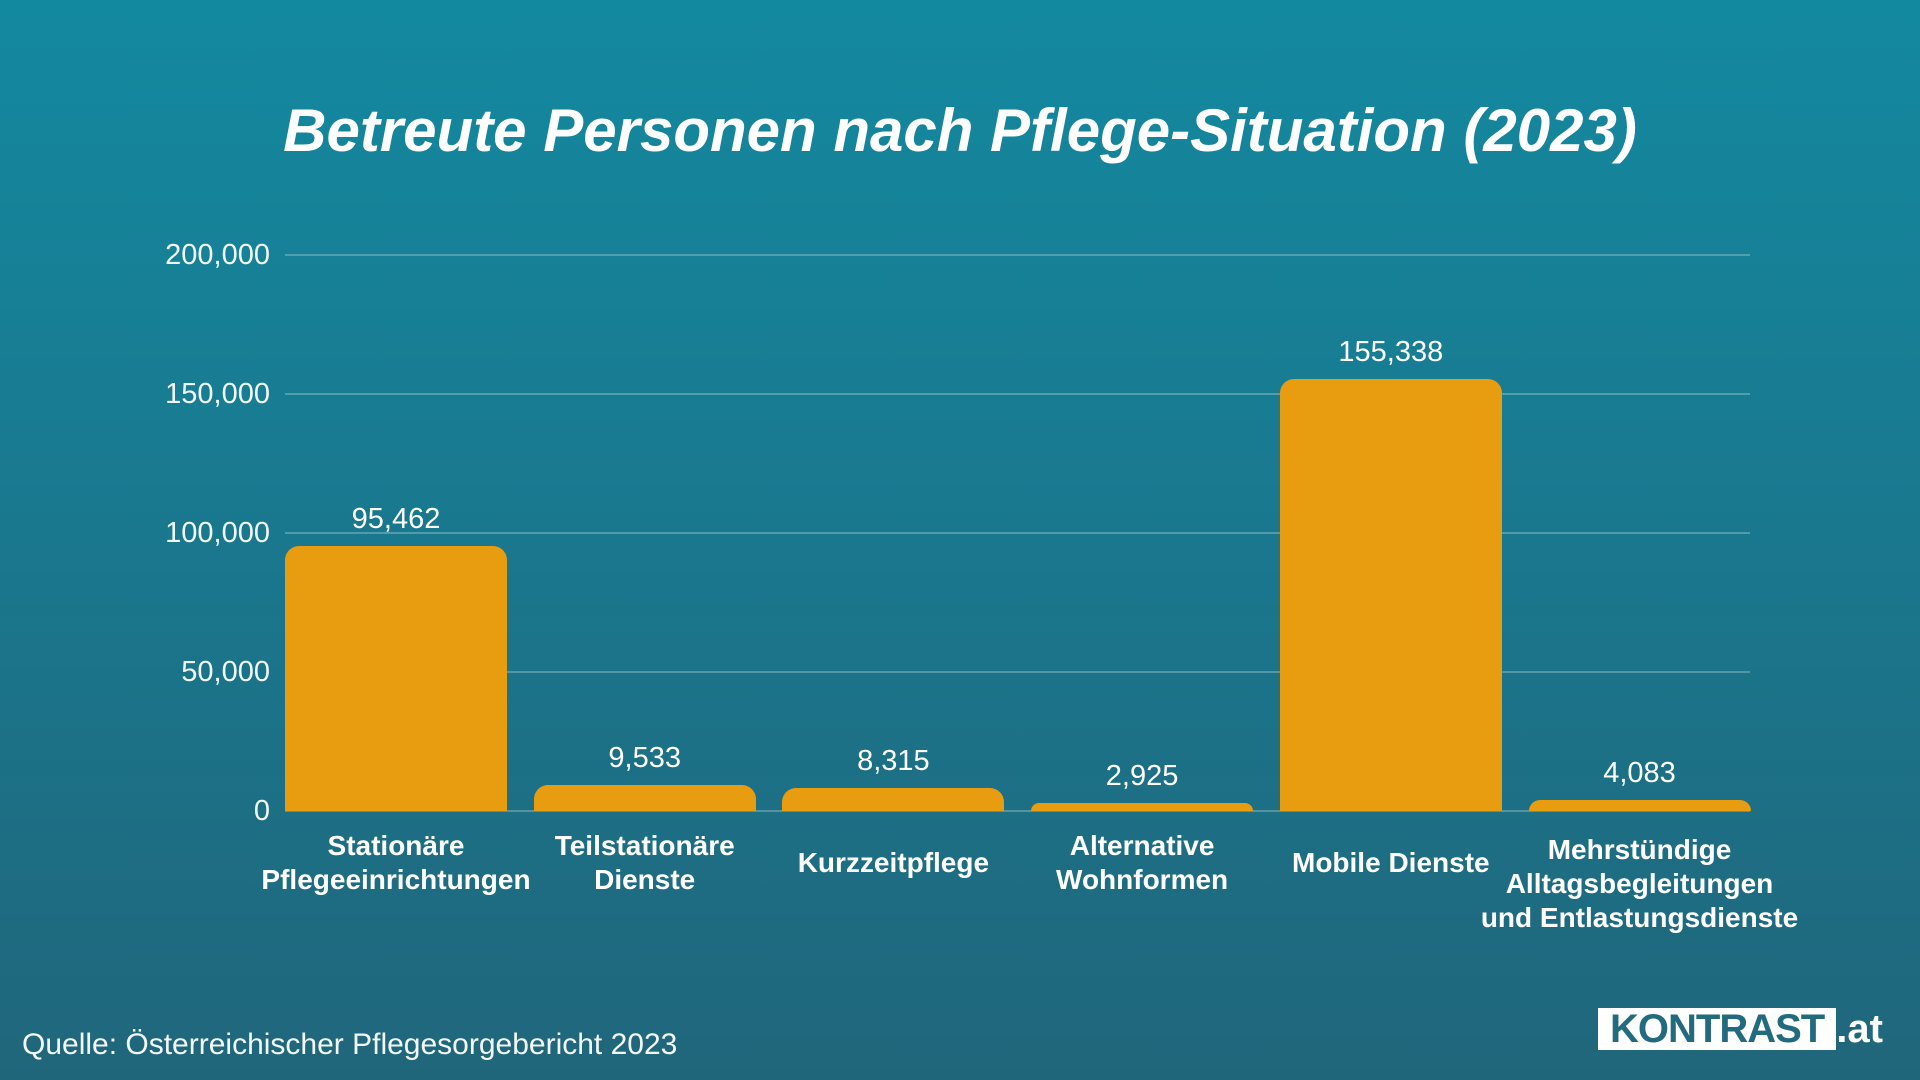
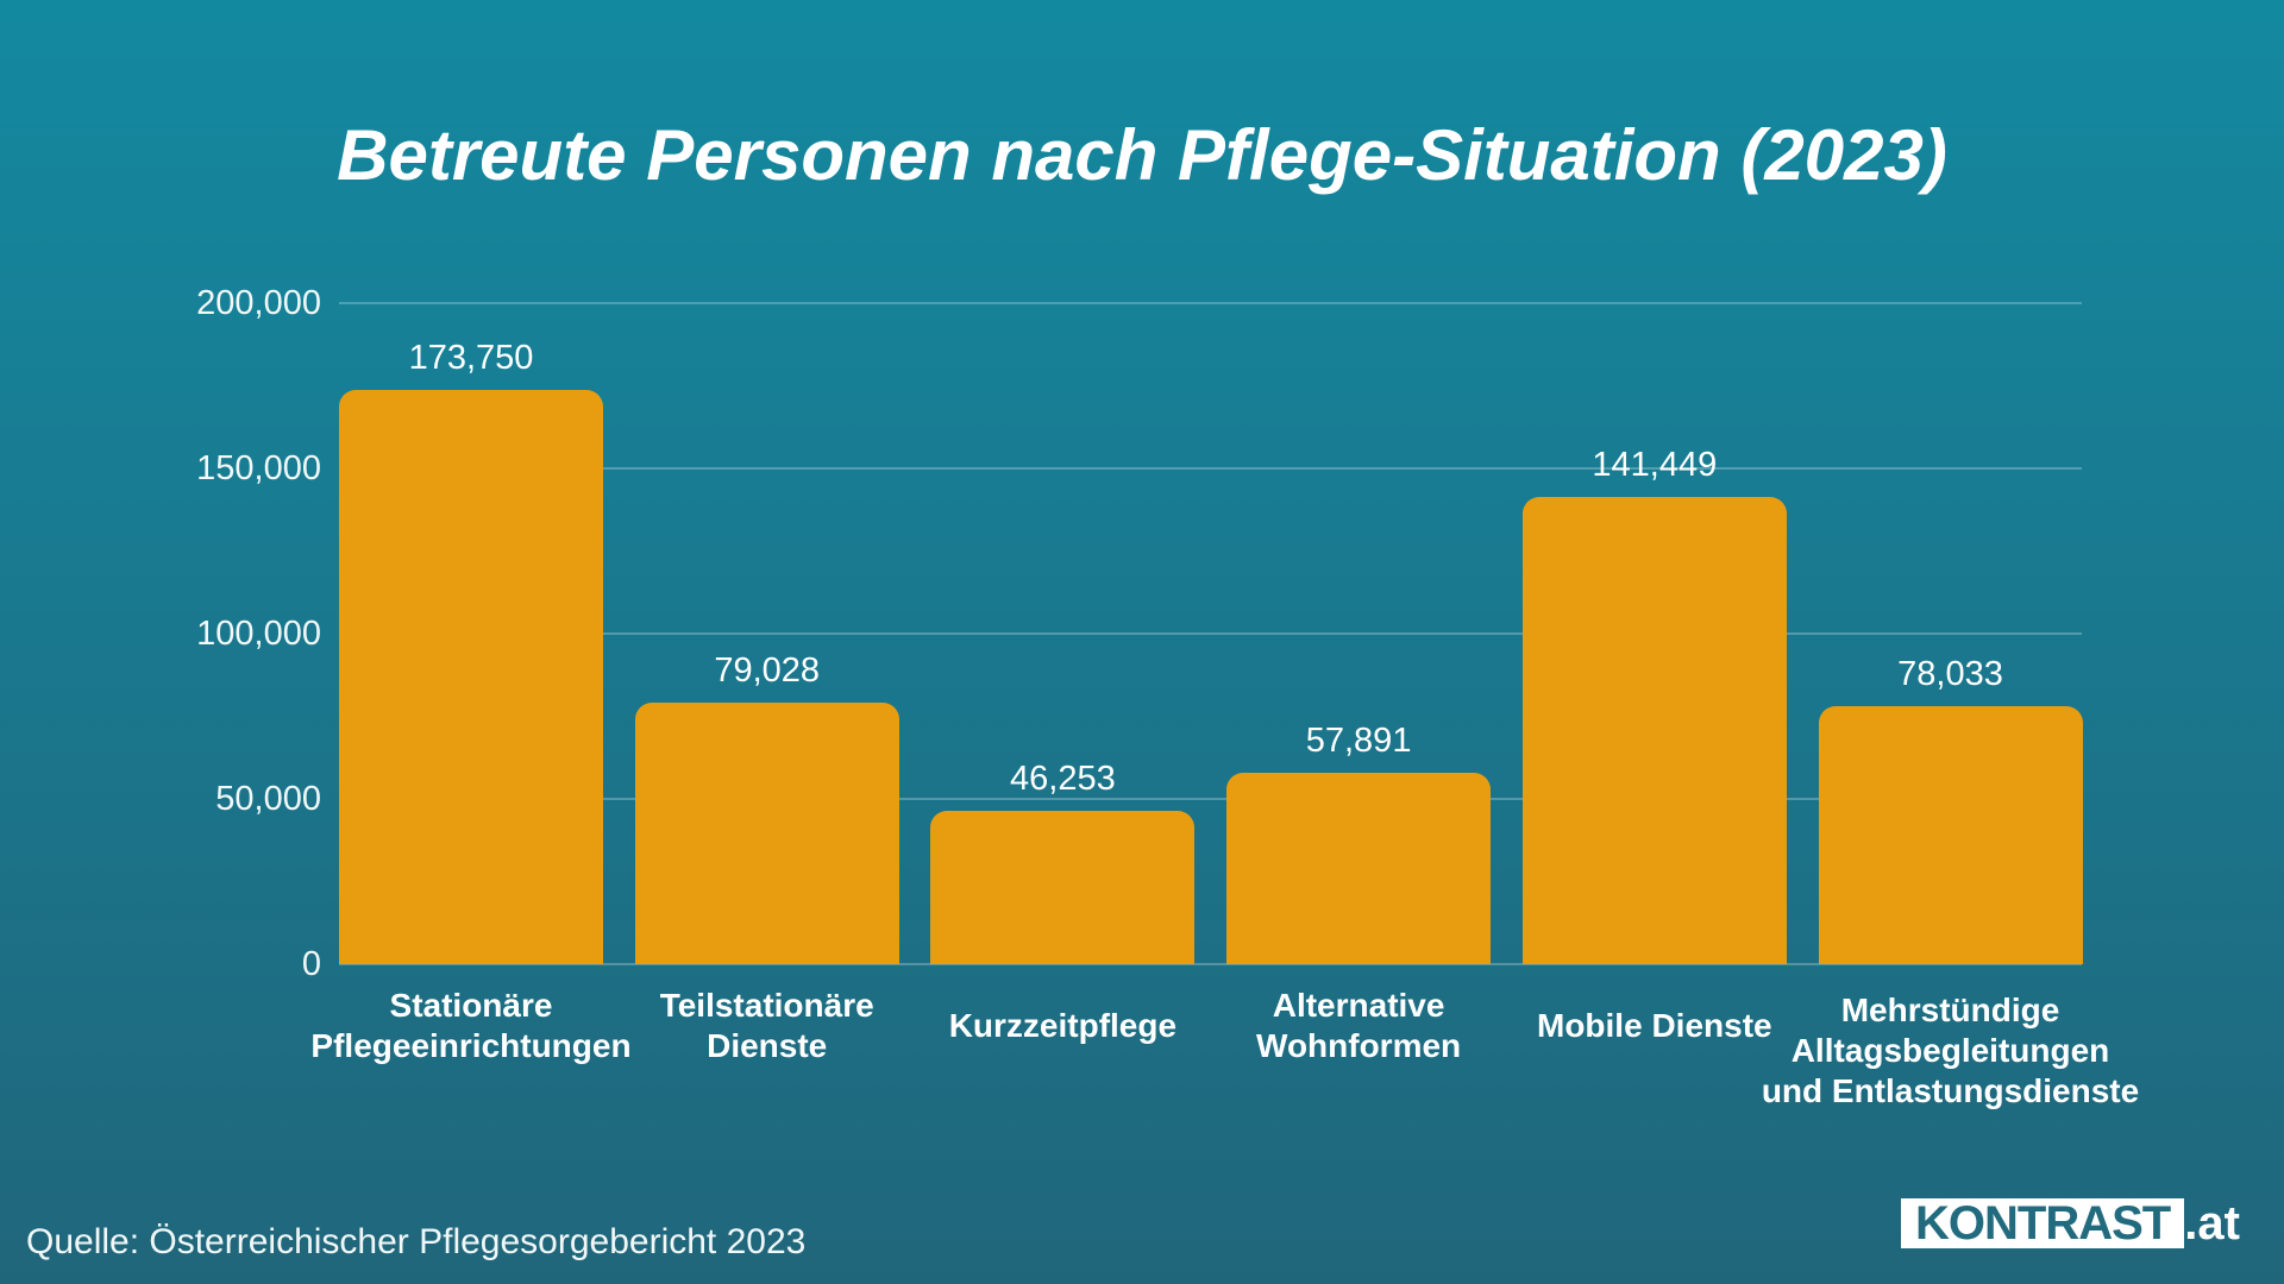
Stationäre Pflegeeinrichtungen: 95,462 -> 173,750
Teilstationäre Dienste: 9,533 -> 79,028
Kurzzeitpflege: 8,315 -> 46,253
Alternative Wohnformen: 2,925 -> 57,891
Mobile Dienste: 155,338 -> 141,449
Mehrstündige Alltagsbegleitungen und Entlastungsdienste: 4,083 -> 78,033
